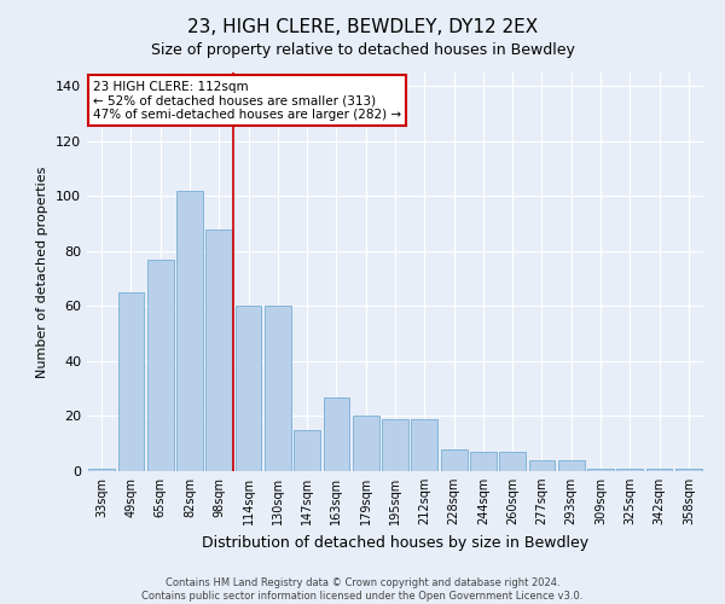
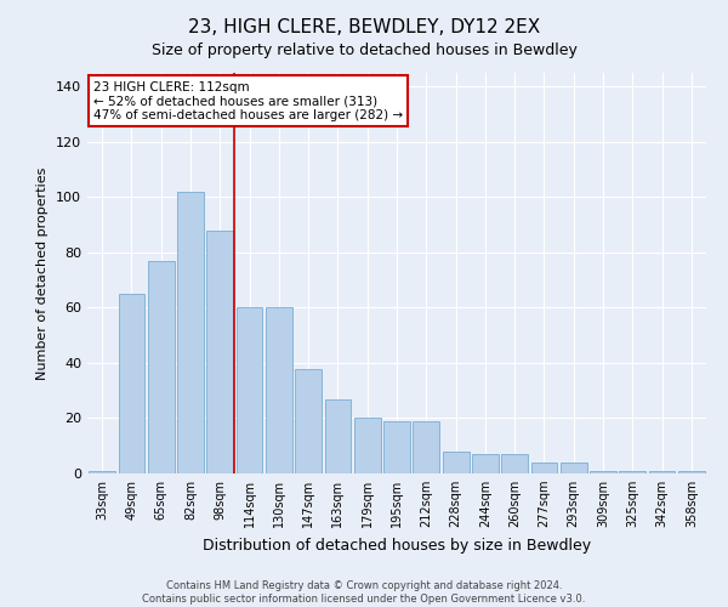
147sqm: 15 -> 38
